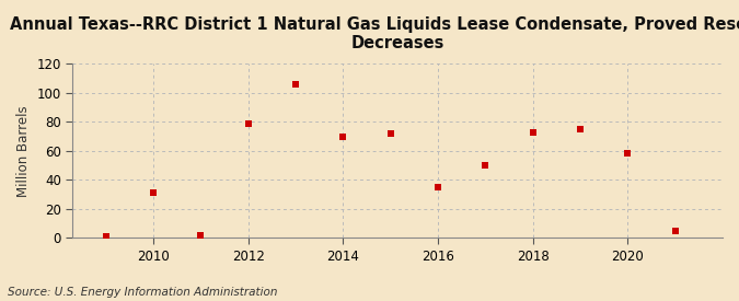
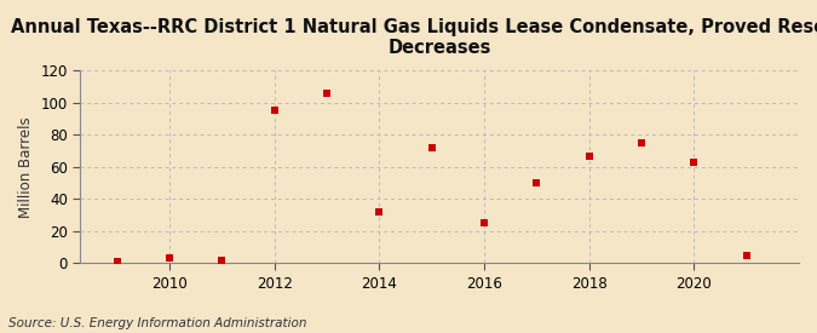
2010: 31 -> 3
2012: 79 -> 95
2014: 70 -> 32
2016: 35 -> 25
2018: 73 -> 67
2020: 58 -> 63
